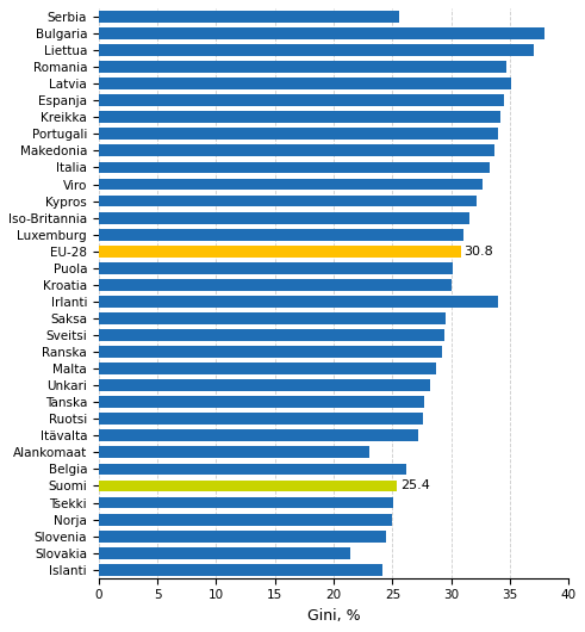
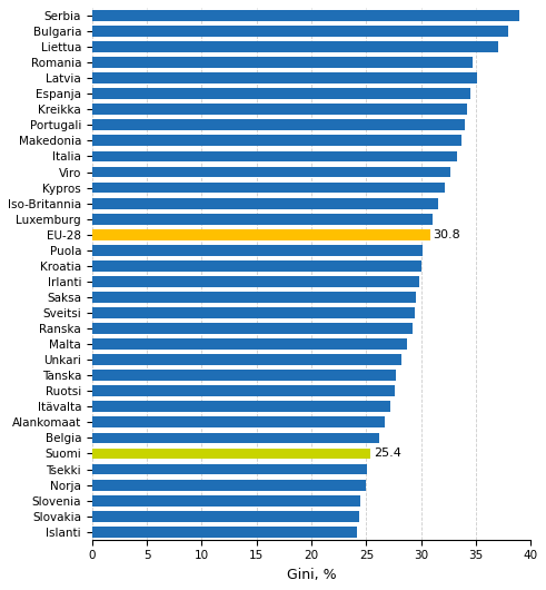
Serbia: 25.6 -> 38.9
Irlanti: 34.0 -> 29.8
Alankomaat: 23.0 -> 26.7
Slovakia: 21.4 -> 24.3
